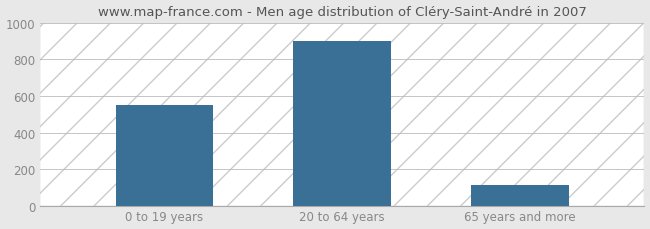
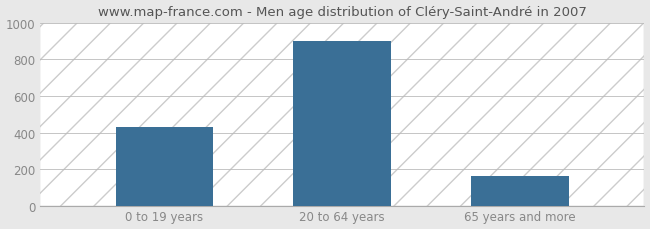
0 to 19 years: 550 -> 430
65 years and more: 110 -> 160
